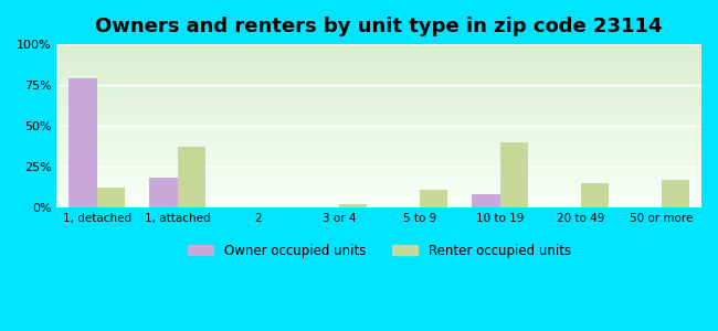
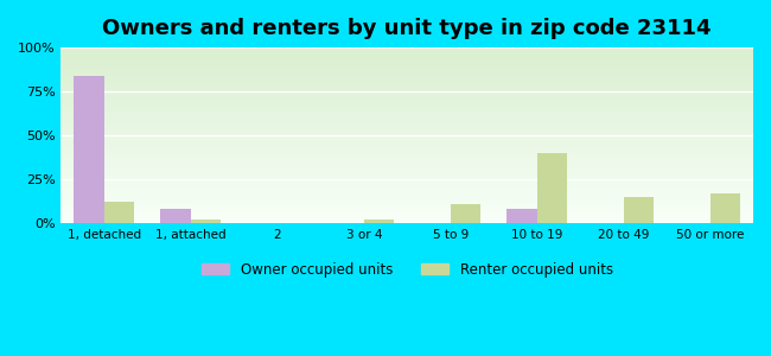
Owner occupied units/1, detached: 79% -> 84%
Owner occupied units/1, attached: 18% -> 8%
Renter occupied units/1, attached: 37% -> 2%
